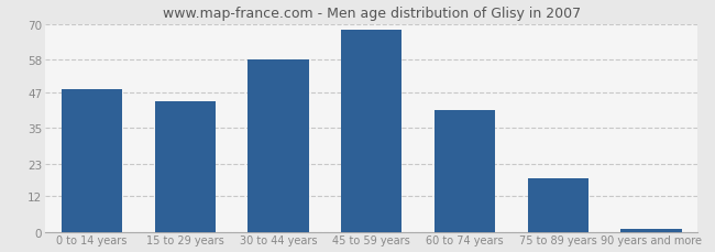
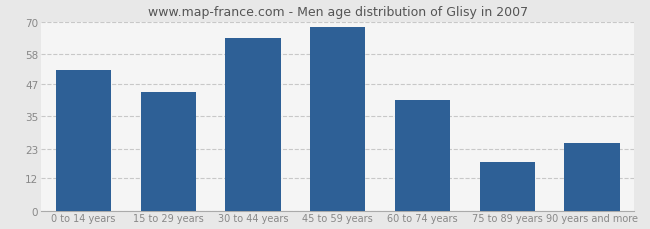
0 to 14 years: 48 -> 52
30 to 44 years: 58 -> 64
90 years and more: 1 -> 25
